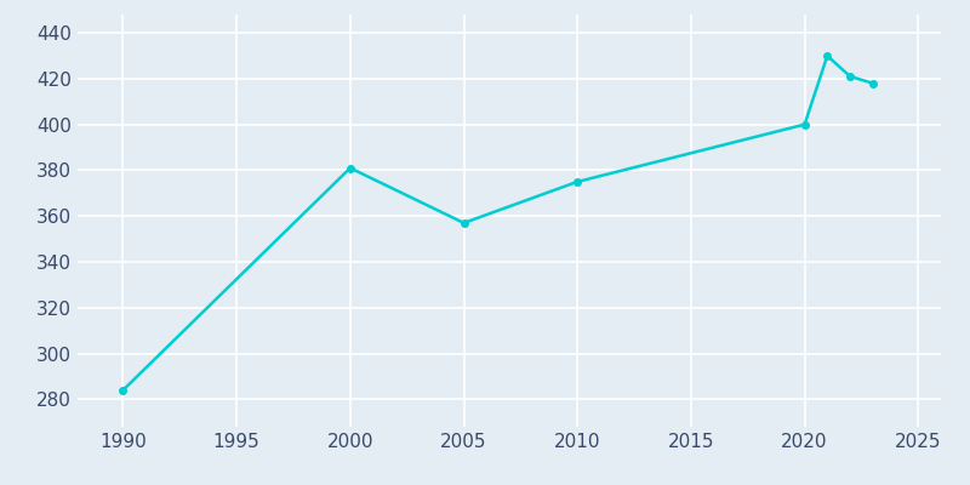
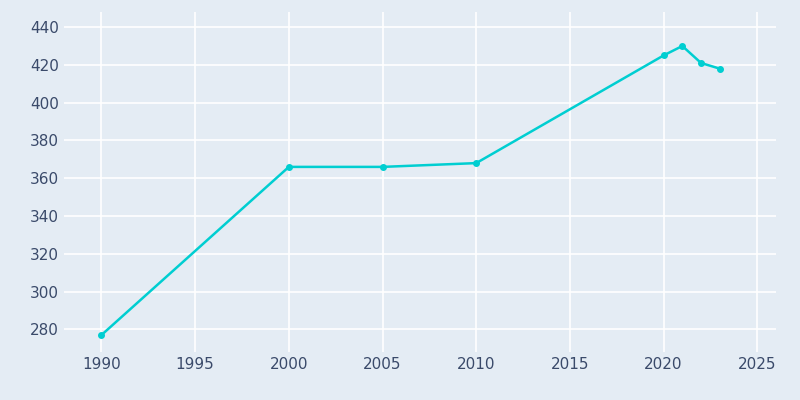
1990: 284 -> 277
2000: 381 -> 366
2005: 357 -> 366
2010: 375 -> 368
2020: 400 -> 425
